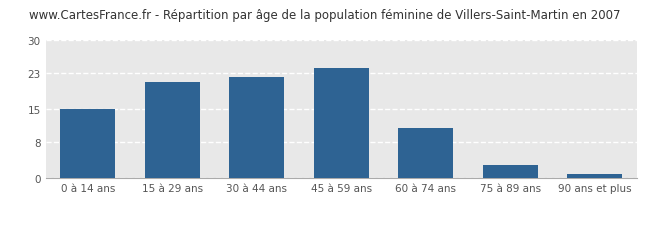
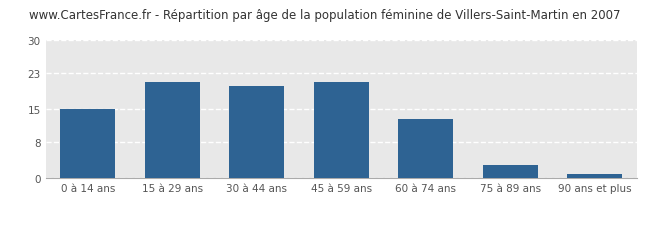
30 à 44 ans: 22 -> 20
45 à 59 ans: 24 -> 21
60 à 74 ans: 11 -> 13
